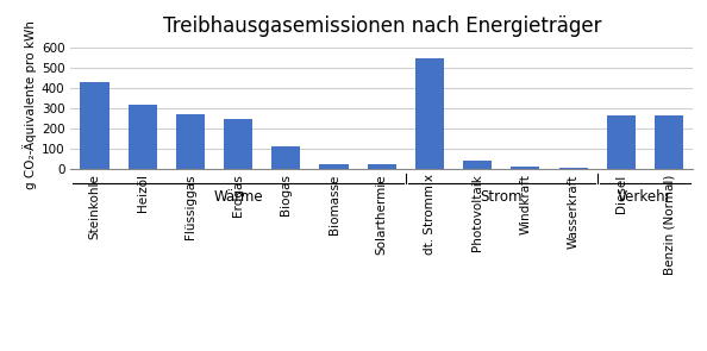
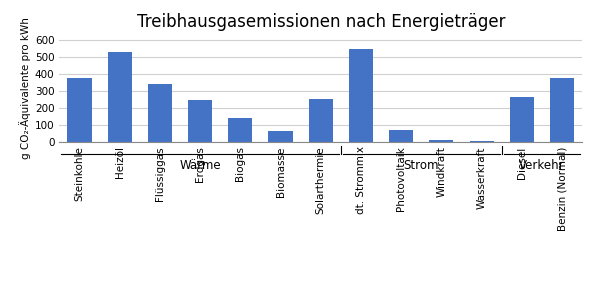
Steinkohle: 430 -> 380
Heizöl: 320 -> 530
Flüssiggas: 270 -> 340
Biogas: 110 -> 140
Biomasse: 20 -> 60
Solarthermie: 20 -> 250
Photovoltaik: 40 -> 70
Benzin (Normal): 260 -> 380
